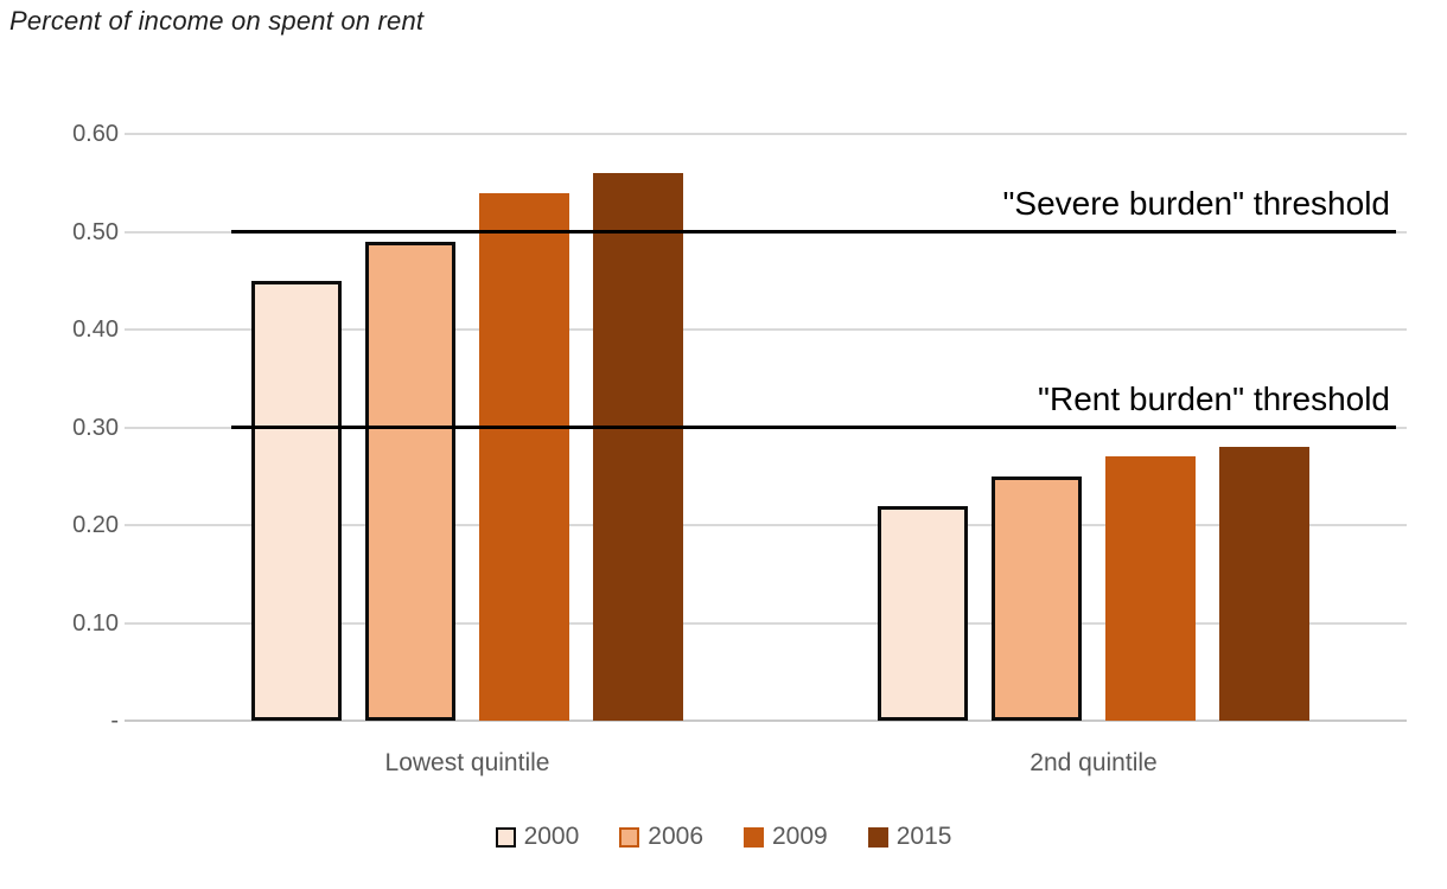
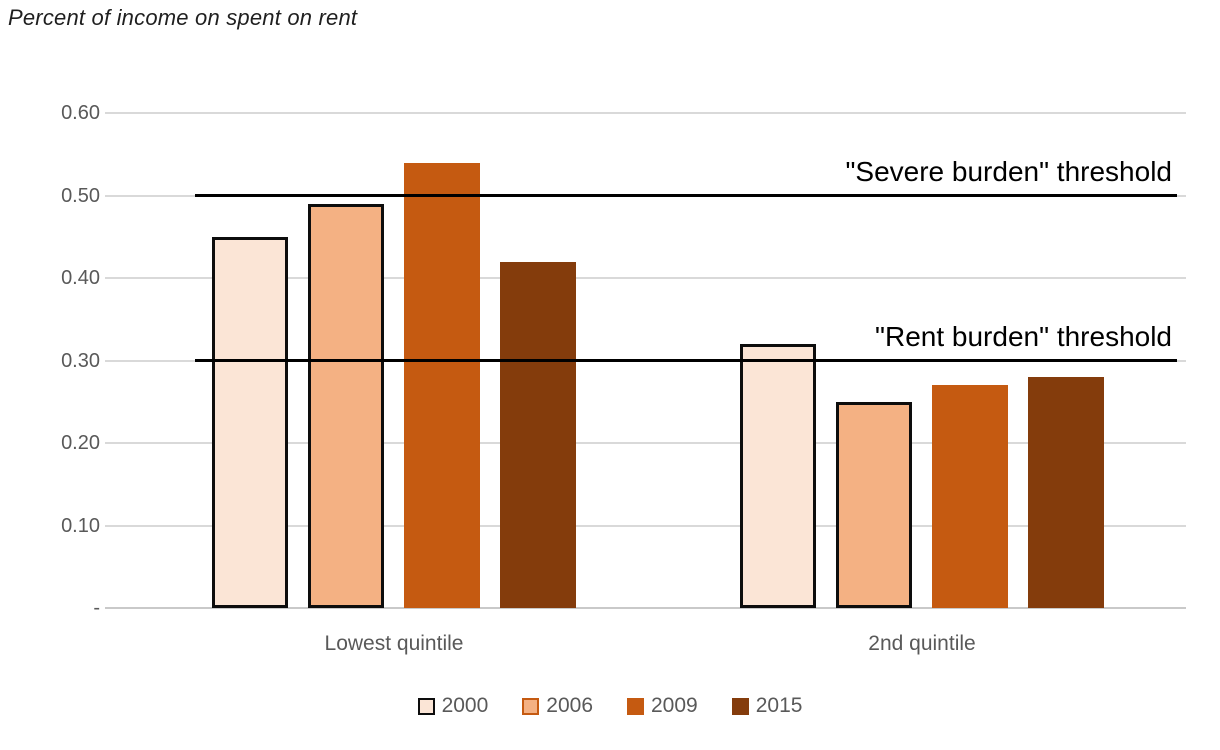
2015/Lowest quintile: 0.56 -> 0.42
2000/2nd quintile: 0.22 -> 0.32
